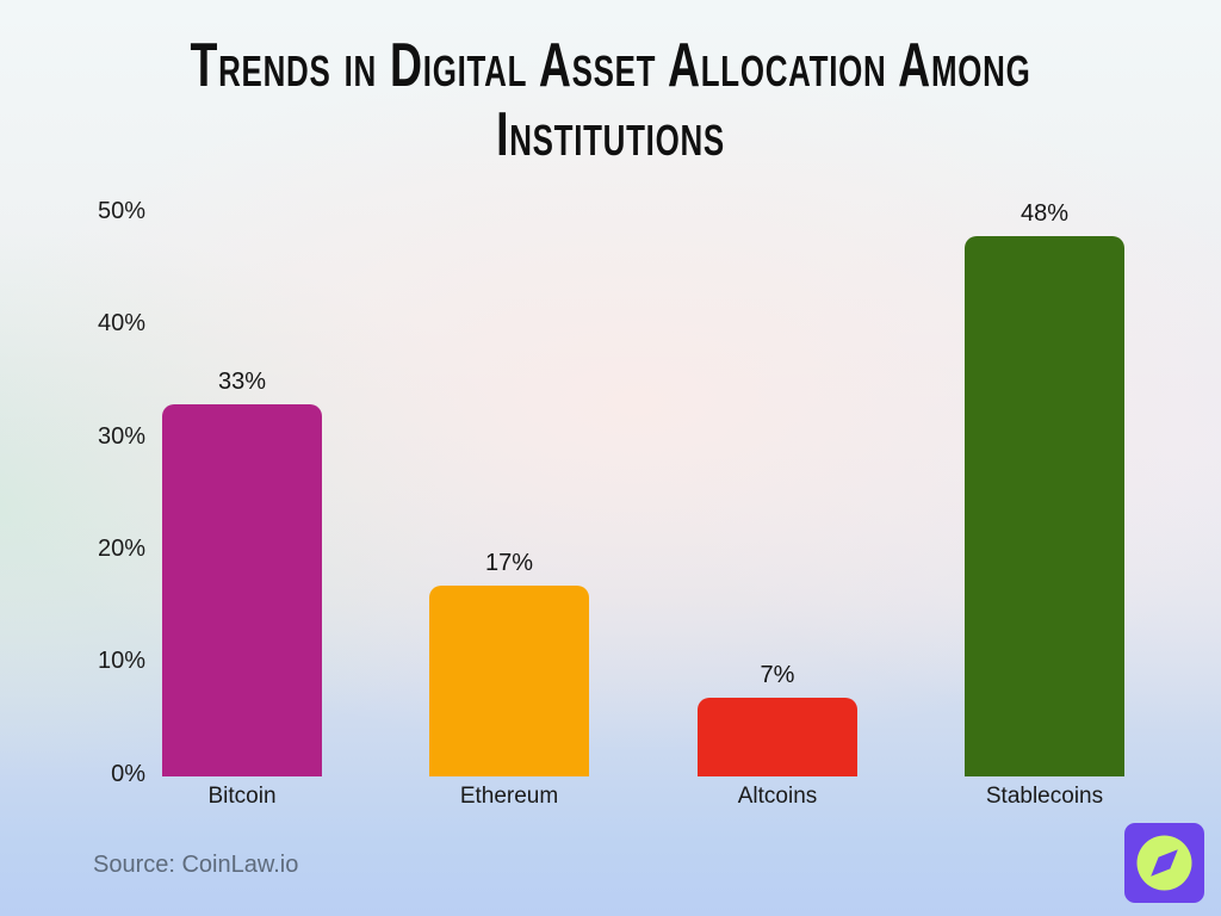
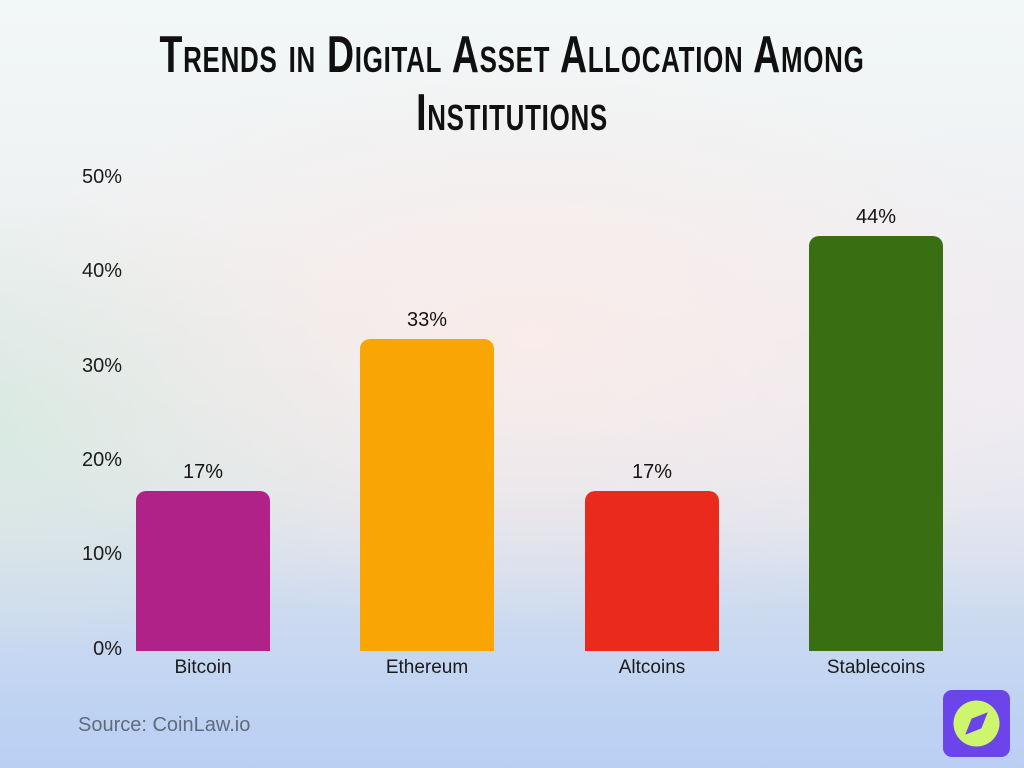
Bitcoin: 33% -> 17%
Ethereum: 17% -> 33%
Altcoins: 7% -> 17%
Stablecoins: 48% -> 44%
